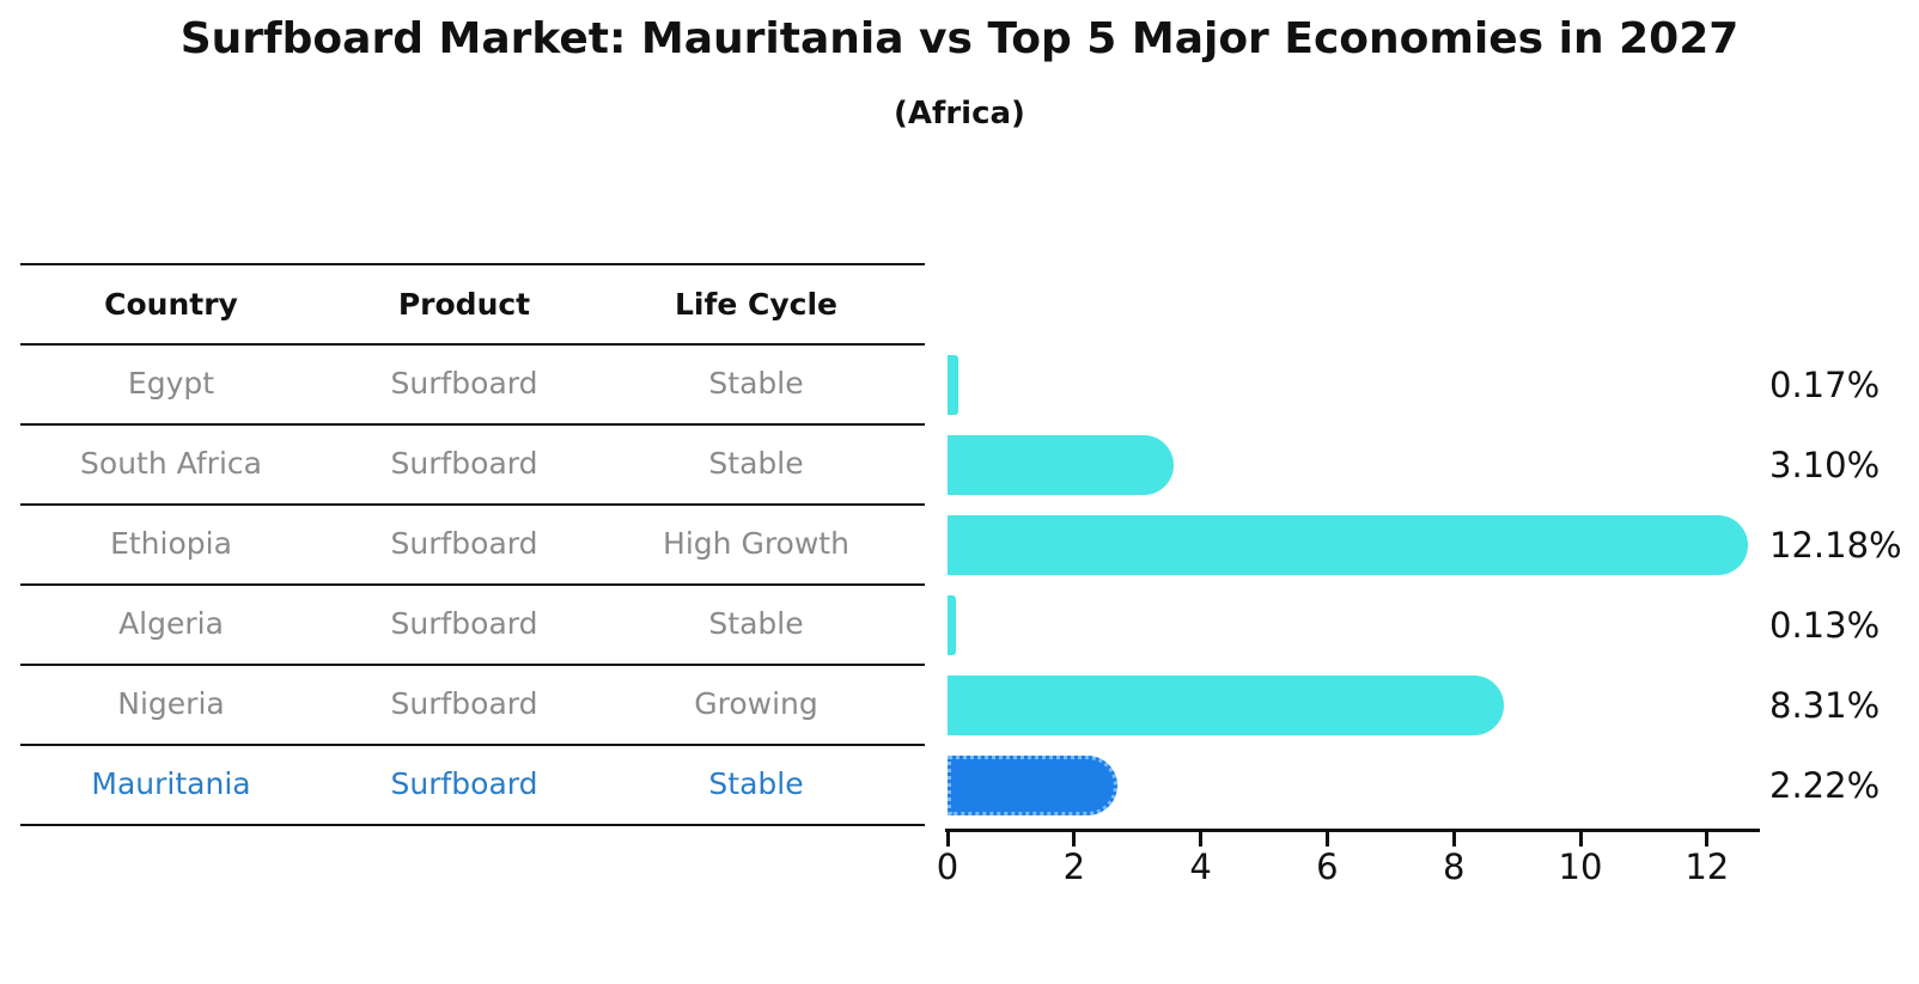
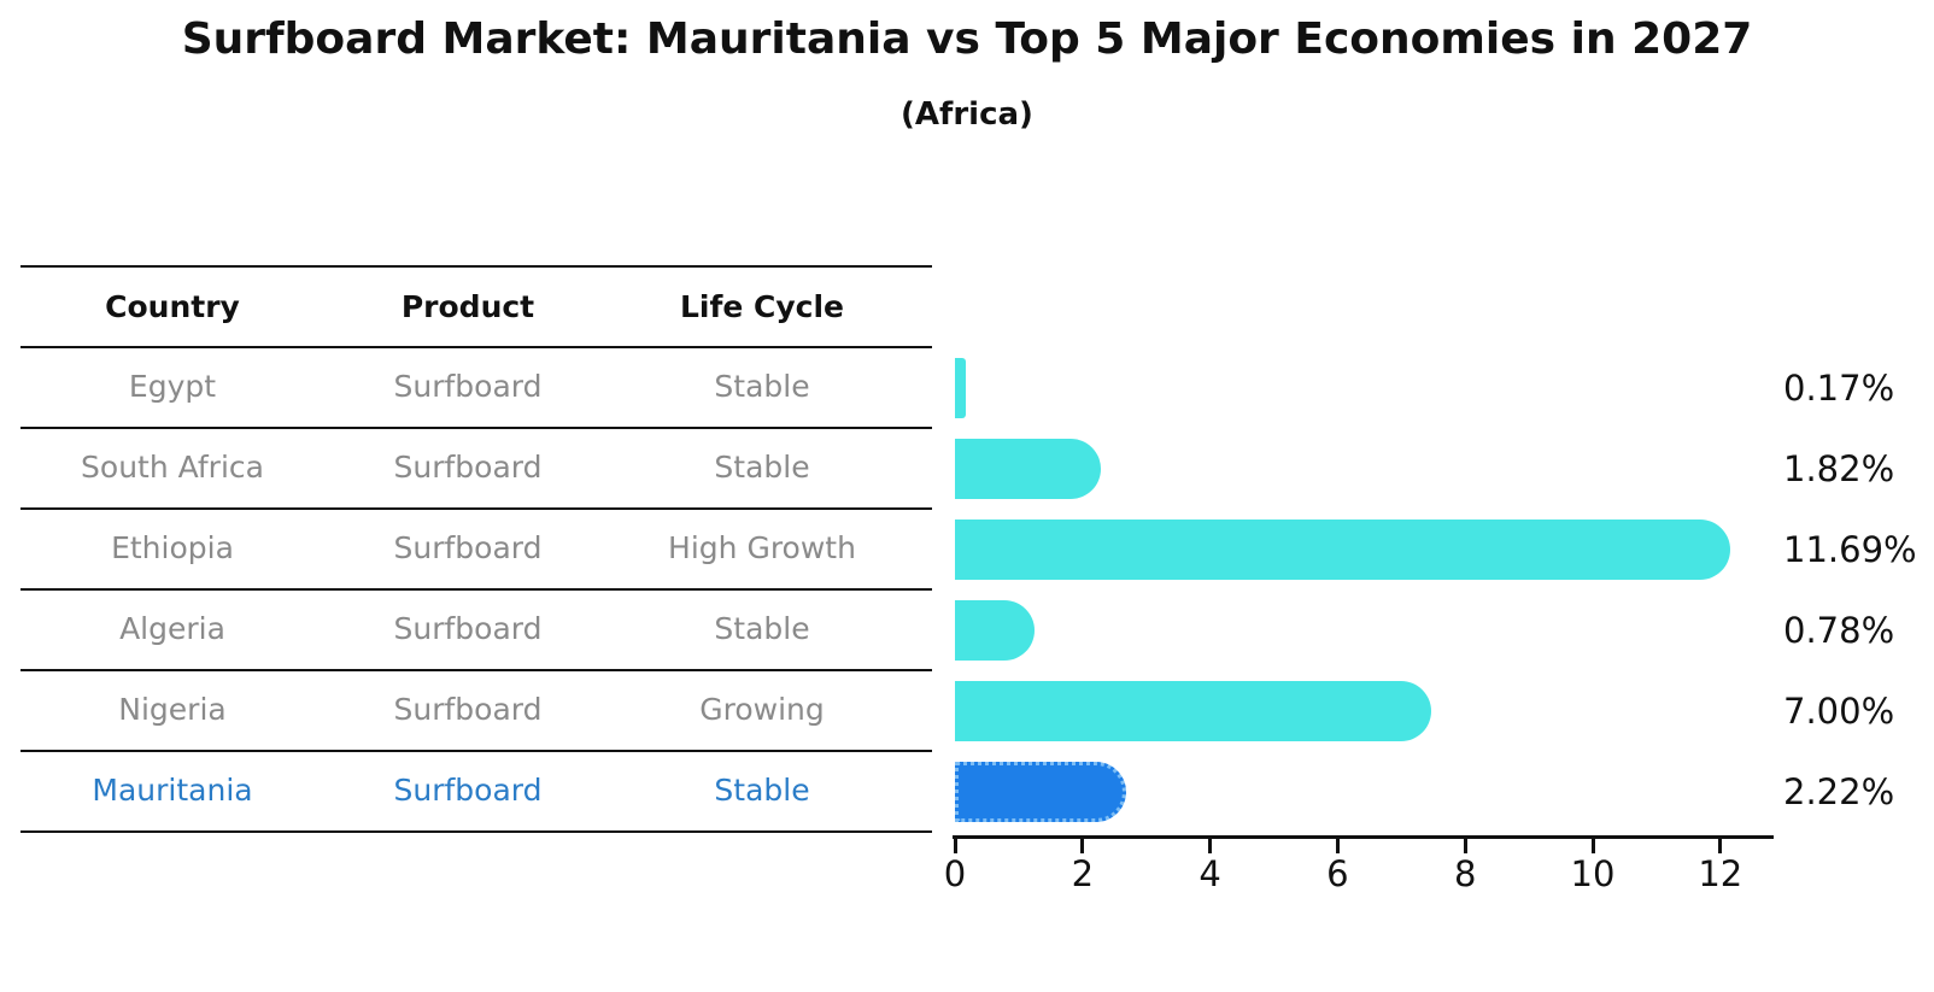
South Africa: 3.10% -> 1.82%
Ethiopia: 12.18% -> 11.69%
Algeria: 0.13% -> 0.78%
Nigeria: 8.31% -> 7.00%
